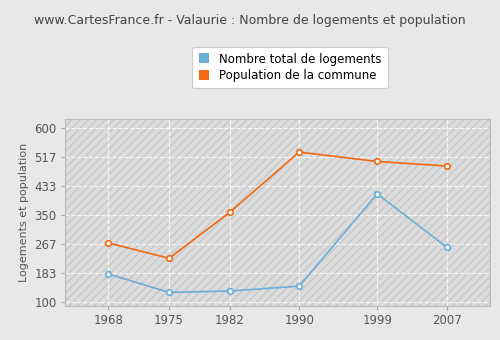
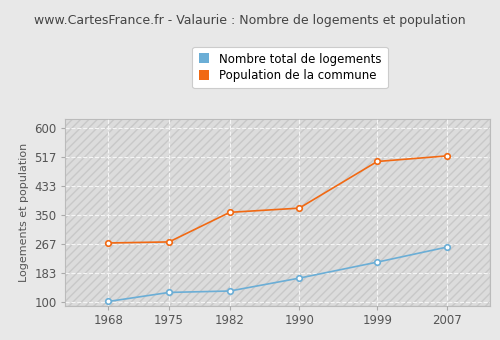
Nombre total de logements/1968: 180 -> 101
Population de la commune/1975: 225 -> 272
Nombre total de logements/1990: 145 -> 168
Population de la commune/1990: 530 -> 369
Nombre total de logements/1999: 410 -> 214
Population de la commune/2007: 490 -> 519
